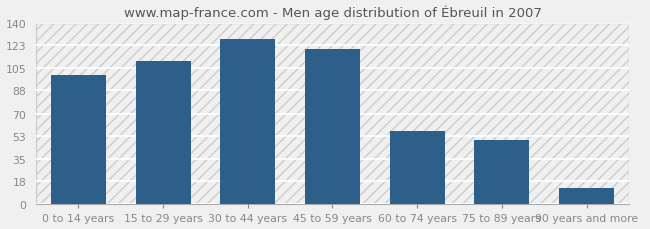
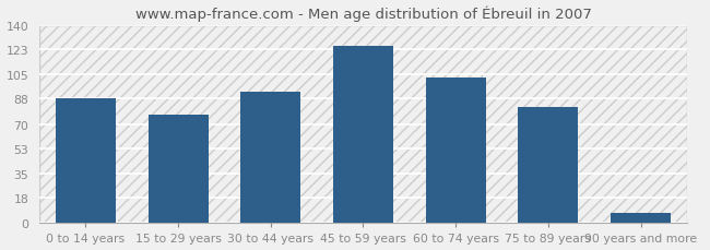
0 to 14 years: 100 -> 88
15 to 29 years: 111 -> 77
30 to 44 years: 128 -> 93
45 to 59 years: 120 -> 125
60 to 74 years: 57 -> 103
75 to 89 years: 50 -> 82
90 years and more: 13 -> 7
